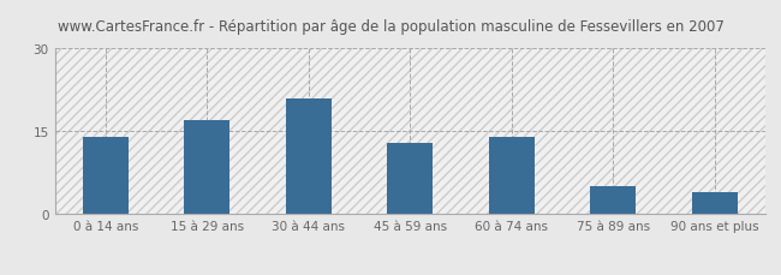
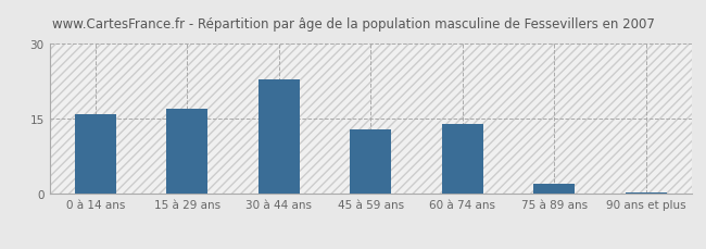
0 à 14 ans: 14.0 -> 16.0
30 à 44 ans: 21.0 -> 23.0
75 à 89 ans: 5.0 -> 2.0
90 ans et plus: 4.0 -> 0.3
